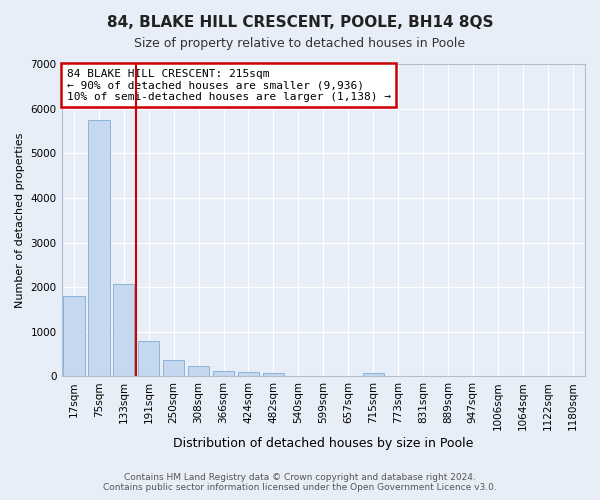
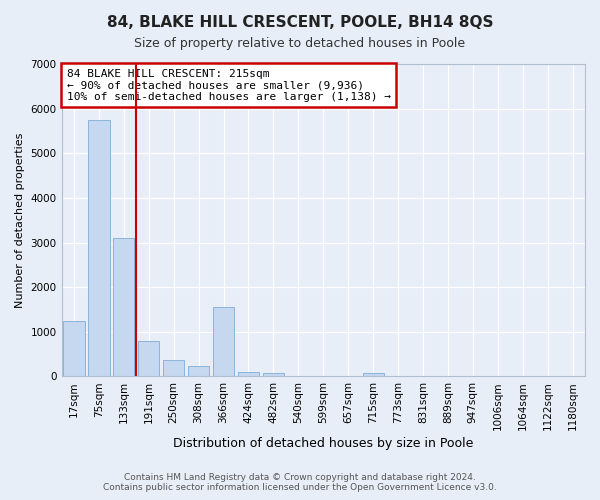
17sqm: 1800 -> 1250
133sqm: 2080 -> 3100
366sqm: 130 -> 1550
